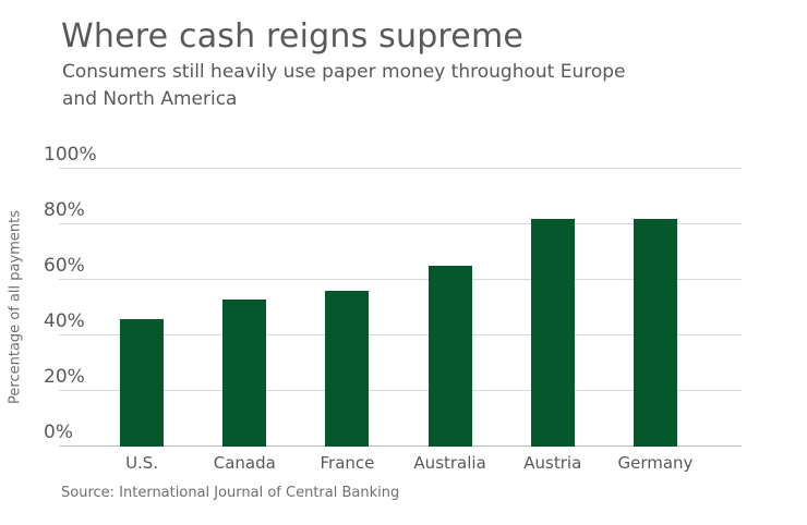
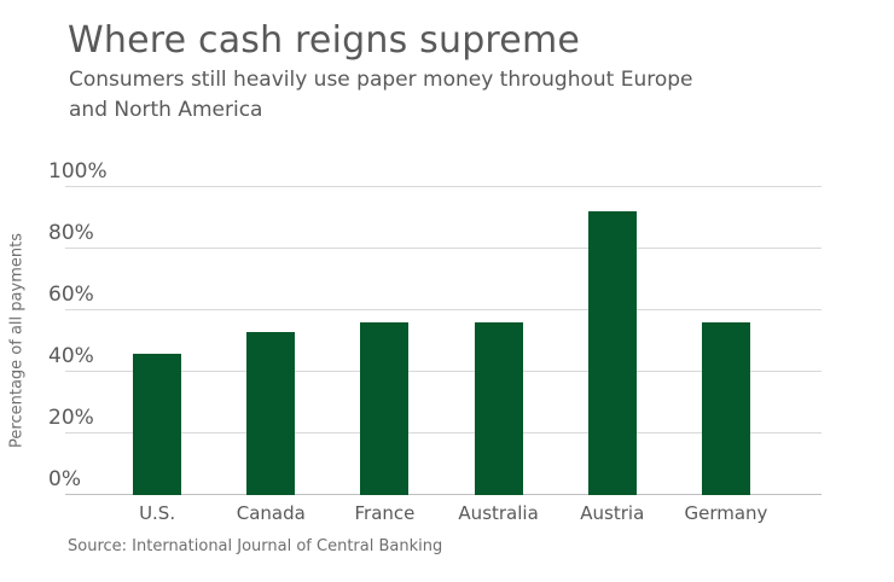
Australia: 65% -> 56%
Austria: 82% -> 92%
Germany: 82% -> 56%
